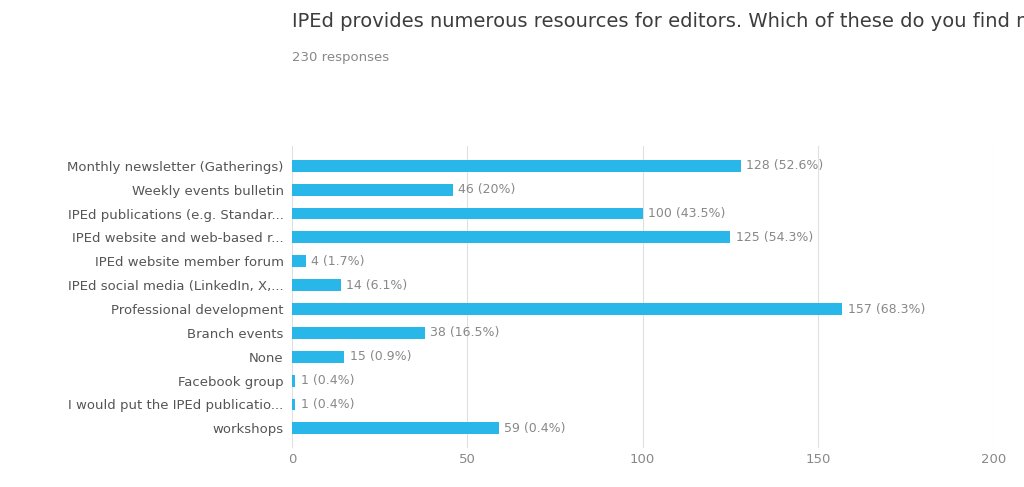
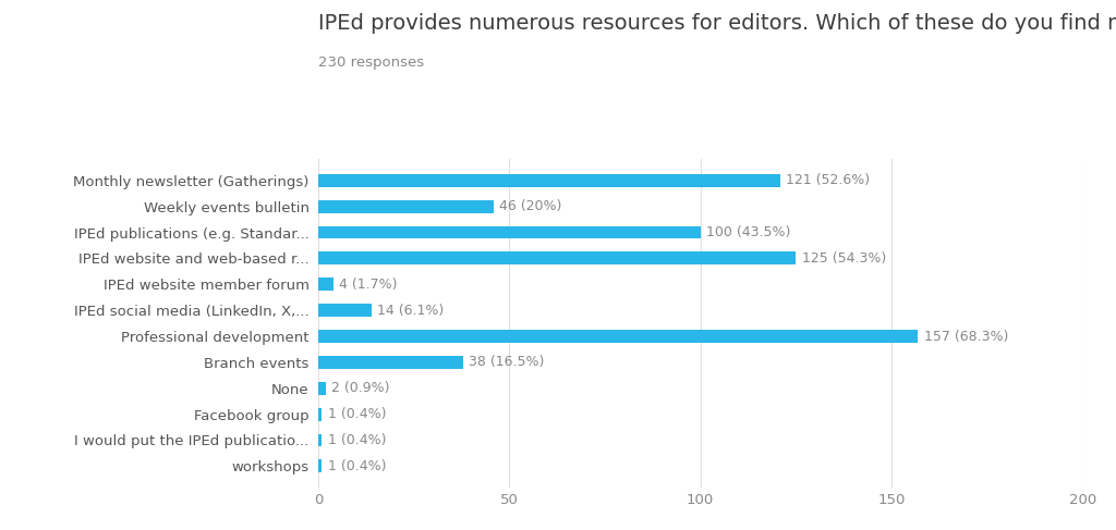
Monthly newsletter (Gatherings): 128 -> 121
None: 15 -> 2
workshops: 59 -> 1
